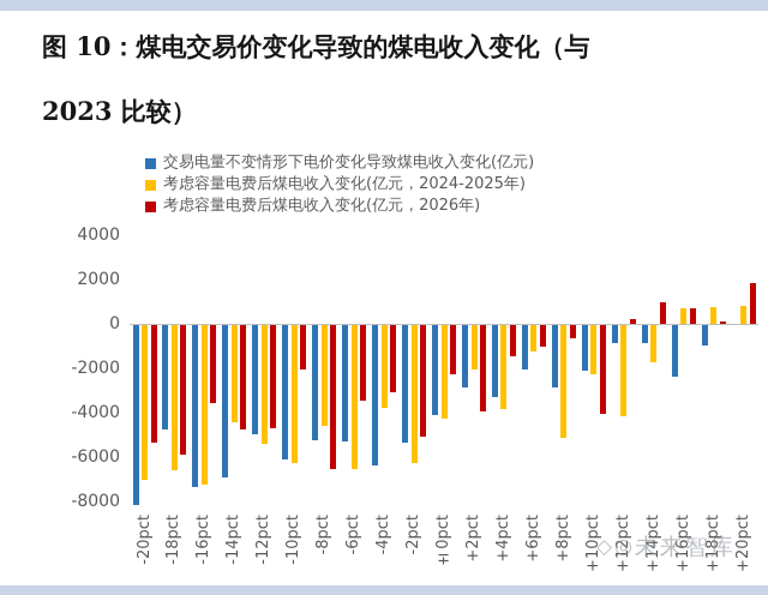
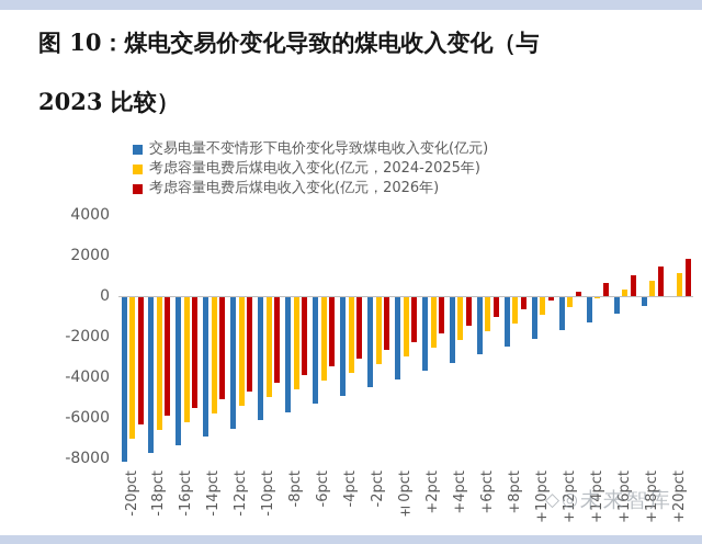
考虑容量电费后煤电收入变化(亿元，2026年)/-20pct: -5300 -> -6200
交易电量不变情形下电价变化导致煤电收入变化(亿元)/-18pct: -4700 -> -7700
考虑容量电费后煤电收入变化(亿元，2024-2025年)/-16pct: -7200 -> -6100
考虑容量电费后煤电收入变化(亿元，2026年)/-16pct: -3500 -> -5400
考虑容量电费后煤电收入变化(亿元，2024-2025年)/-14pct: -4400 -> -5700
考虑容量电费后煤电收入变化(亿元，2026年)/-14pct: -4700 -> -5000
交易电量不变情形下电价变化导致煤电收入变化(亿元)/-12pct: -4900 -> -6500
考虑容量电费后煤电收入变化(亿元，2024-2025年)/-10pct: -6200 -> -4900
考虑容量电费后煤电收入变化(亿元，2026年)/-10pct: -2000 -> -4200
交易电量不变情形下电价变化导致煤电收入变化(亿元)/-8pct: -5200 -> -5700
考虑容量电费后煤电收入变化(亿元，2026年)/-8pct: -6500 -> -3800
考虑容量电费后煤电收入变化(亿元，2024-2025年)/-6pct: -6500 -> -4100
交易电量不变情形下电价变化导致煤电收入变化(亿元)/-4pct: -6300 -> -4900
交易电量不变情形下电价变化导致煤电收入变化(亿元)/-2pct: -5300 -> -4500
考虑容量电费后煤电收入变化(亿元，2024-2025年)/-2pct: -6200 -> -3300
考虑容量电费后煤电收入变化(亿元，2026年)/-2pct: -5000 -> -2600
考虑容量电费后煤电收入变化(亿元，2024-2025年)/±0pct: -4200 -> -2900
交易电量不变情形下电价变化导致煤电收入变化(亿元)/+2pct: -2800 -> -3600
考虑容量电费后煤电收入变化(亿元，2024-2025年)/+2pct: -2000 -> -2500
考虑容量电费后煤电收入变化(亿元，2026年)/+2pct: -3900 -> -1800
考虑容量电费后煤电收入变化(亿元，2024-2025年)/+4pct: -3800 -> -2100
交易电量不变情形下电价变化导致煤电收入变化(亿元)/+6pct: -2000 -> -2800
考虑容量电费后煤电收入变化(亿元，2024-2025年)/+6pct: -1200 -> -1700
交易电量不变情形下电价变化导致煤电收入变化(亿元)/+8pct: -2800 -> -2400
考虑容量电费后煤电收入变化(亿元，2024-2025年)/+8pct: -5100 -> -1300
考虑容量电费后煤电收入变化(亿元，2024-2025年)/+10pct: -2200 -> -900
考虑容量电费后煤电收入变化(亿元，2026年)/+10pct: -4000 -> -200
交易电量不变情形下电价变化导致煤电收入变化(亿元)/+12pct: -800 -> -1600
考虑容量电费后煤电收入变化(亿元，2024-2025年)/+12pct: -4100 -> -500
交易电量不变情形下电价变化导致煤电收入变化(亿元)/+14pct: -800 -> -1200
考虑容量电费后煤电收入变化(亿元，2024-2025年)/+14pct: -1700 -> -100
考虑容量电费后煤电收入变化(亿元，2026年)/+14pct: 1000 -> 600
交易电量不变情形下电价变化导致煤电收入变化(亿元)/+16pct: -2300 -> -800
考虑容量电费后煤电收入变化(亿元，2024-2025年)/+16pct: 700 -> 300
考虑容量电费后煤电收入变化(亿元，2026年)/+16pct: 700 -> 1000
交易电量不变情形下电价变化导致煤电收入变化(亿元)/+18pct: -900 -> -400
考虑容量电费后煤电收入变化(亿元，2026年)/+18pct: 100 -> 1400
考虑容量电费后煤电收入变化(亿元，2024-2025年)/+20pct: 800 -> 1200
